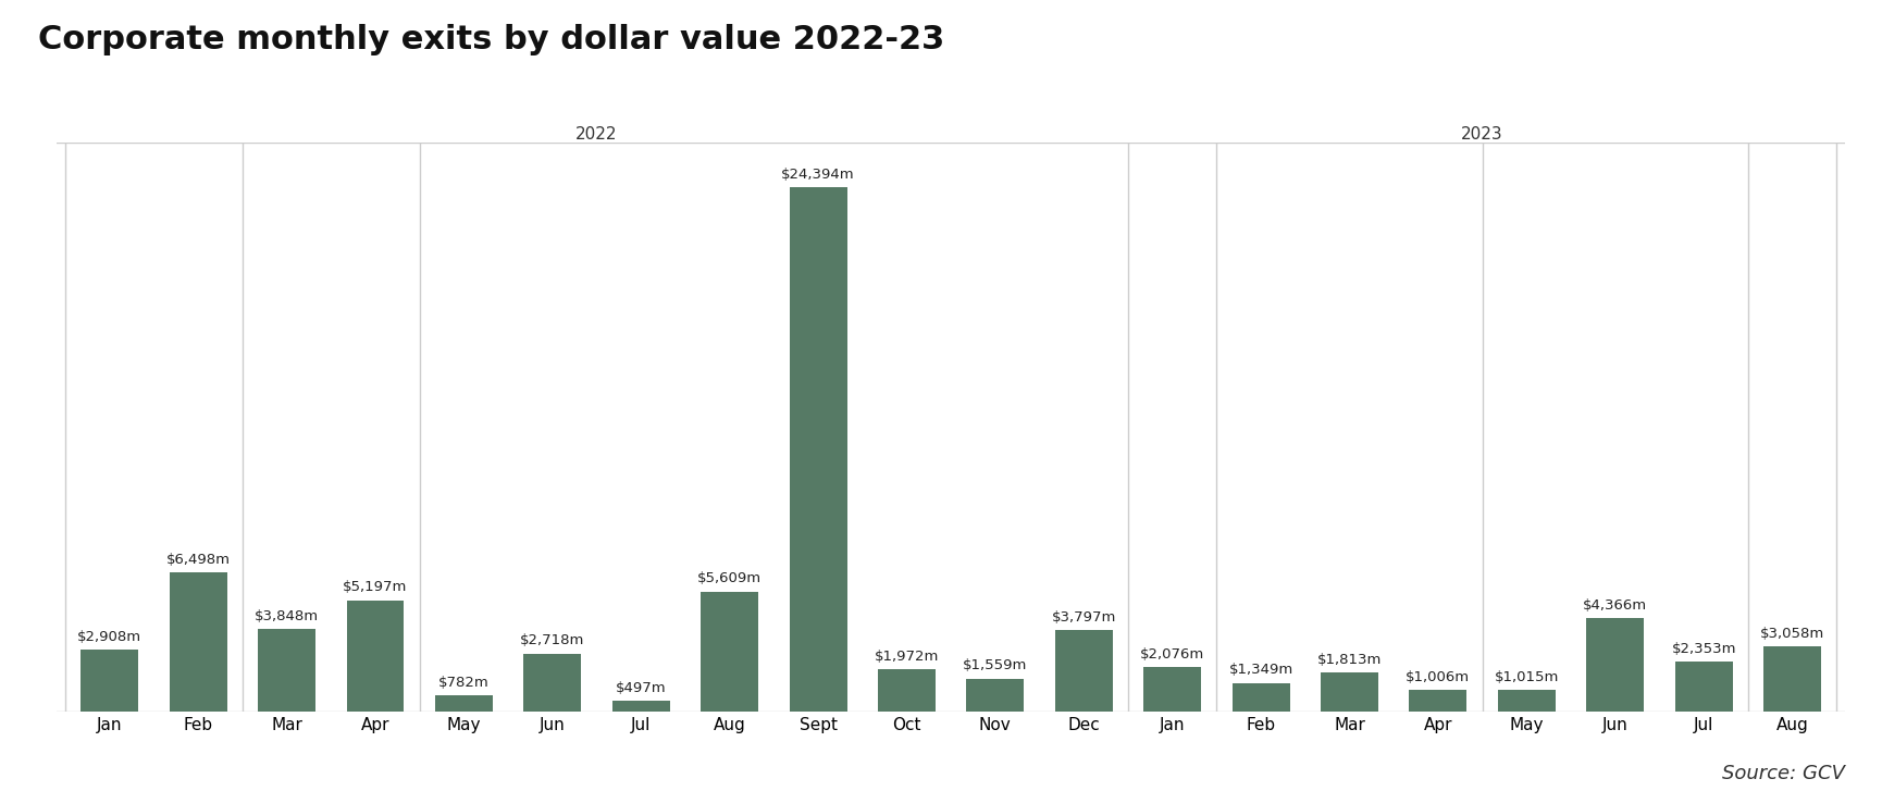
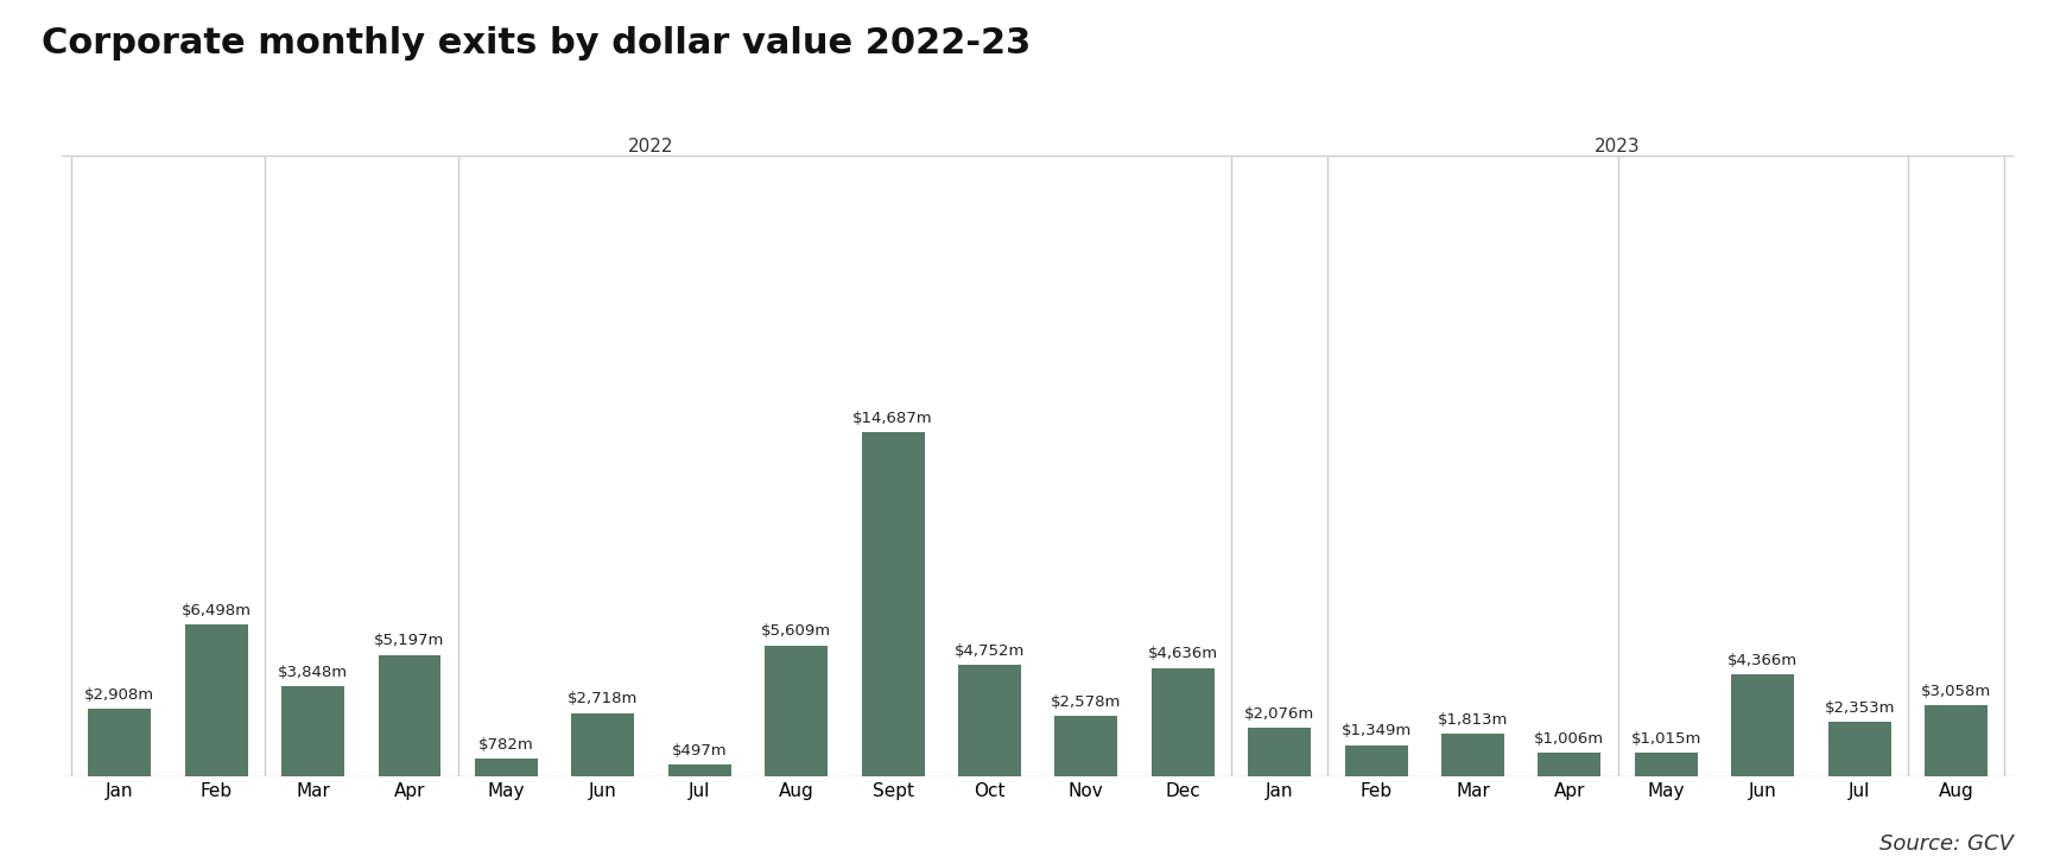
Sept: $24,394m -> $14,687m
Oct: $1,972m -> $4,752m
Nov: $1,559m -> $2,578m
Dec: $3,797m -> $4,636m
